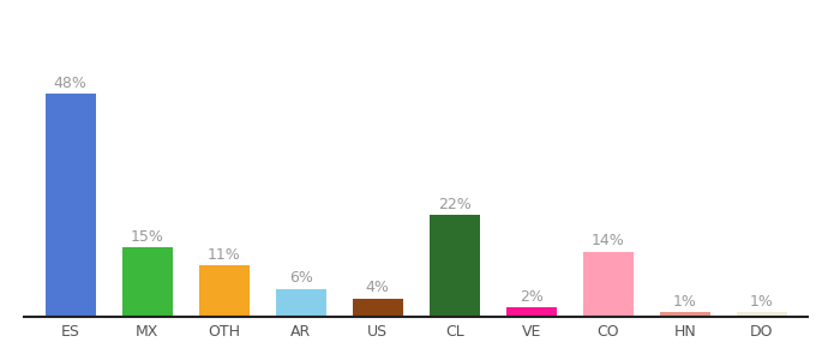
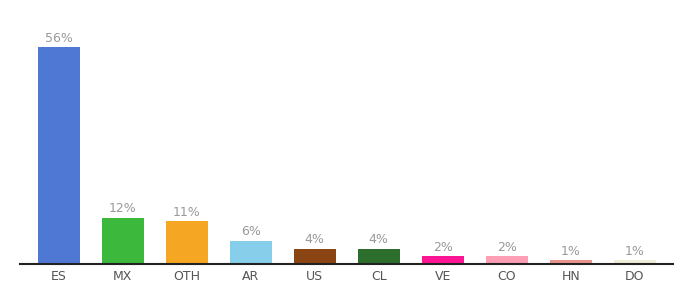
ES: 48% -> 56%
MX: 15% -> 12%
CL: 22% -> 4%
CO: 14% -> 2%
